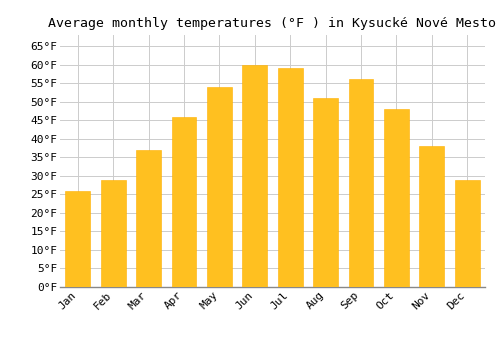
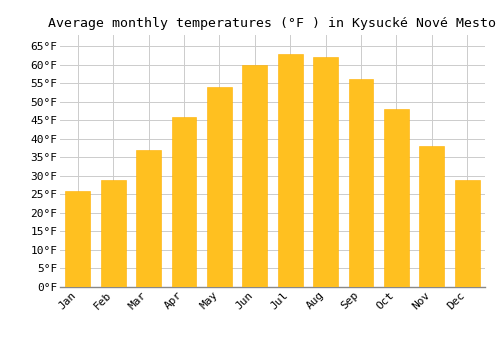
Jul: 59°F -> 63°F
Aug: 51°F -> 62°F
